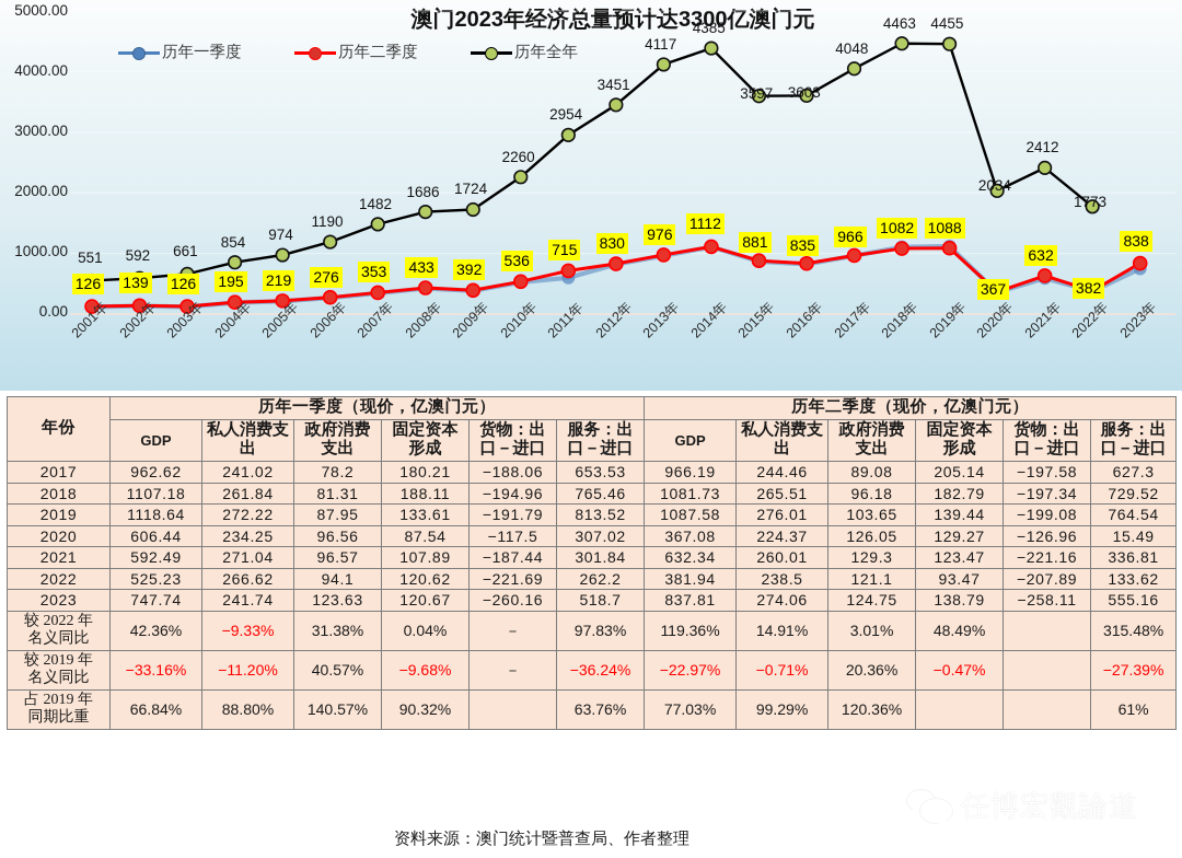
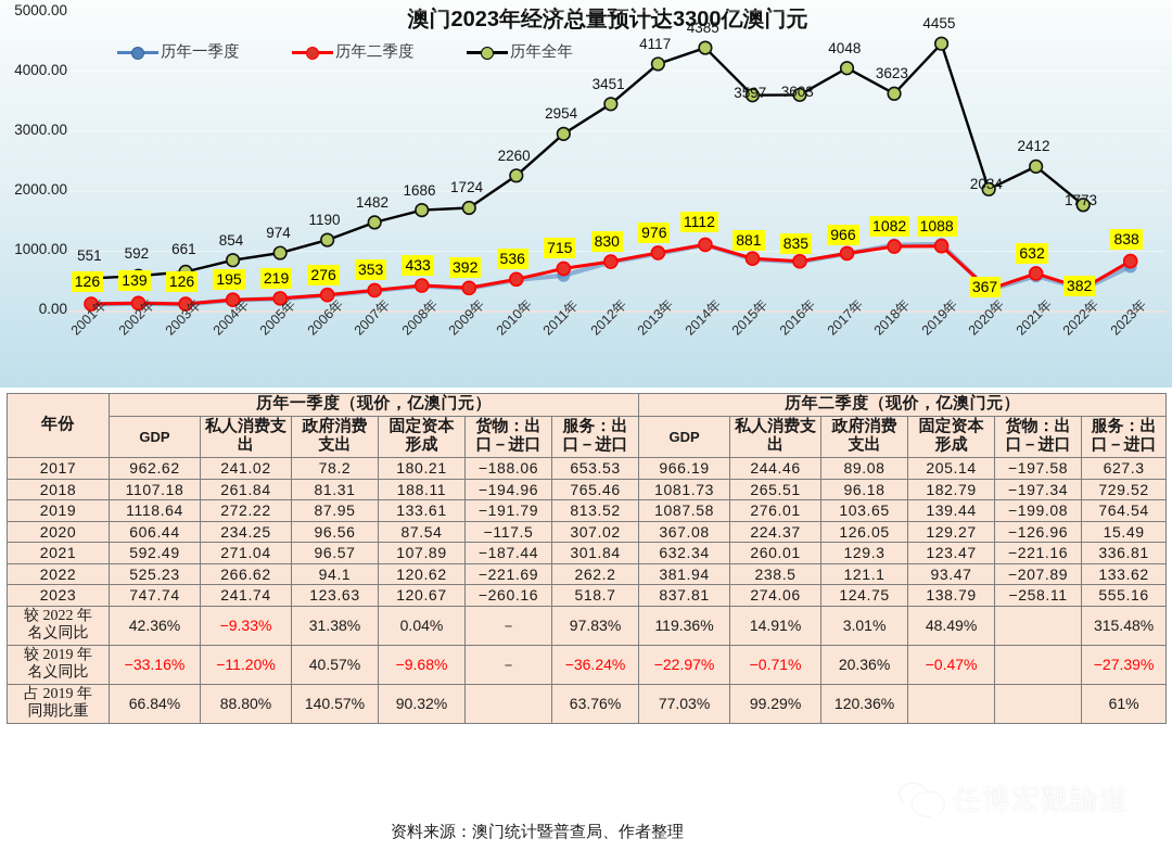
历年全年/2018年: 4463 -> 3623
